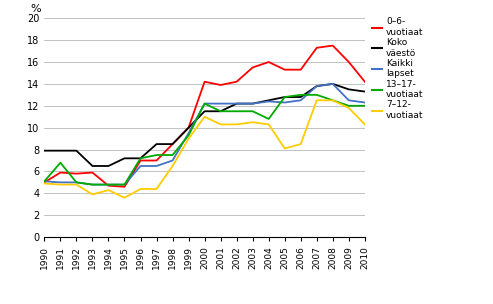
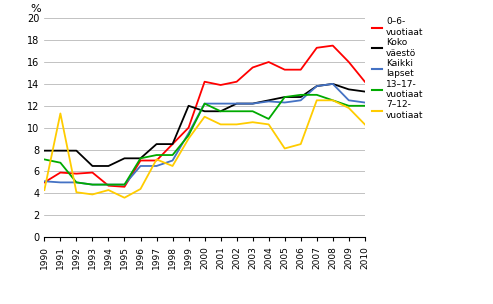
13–17- vuotiaat/1990: 5.1 -> 7.1
7–12- vuotiaat/1990: 4.9 -> 4.3
7–12- vuotiaat/1991: 4.8 -> 11.3
7–12- vuotiaat/1992: 4.8 -> 4.1
7–12- vuotiaat/1997: 4.4 -> 7.1
Koko väestö/1999: 10.0 -> 12.0
